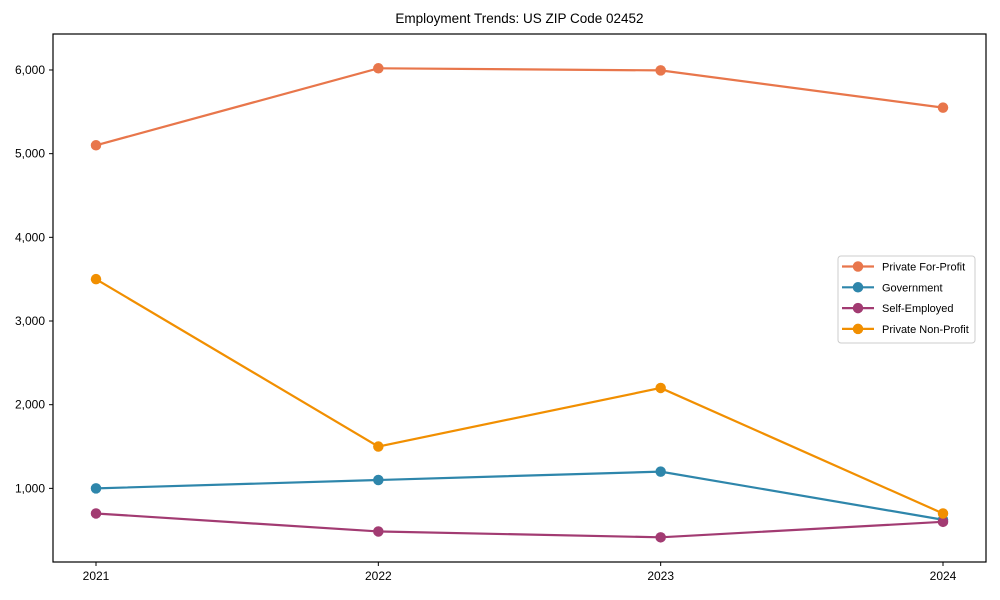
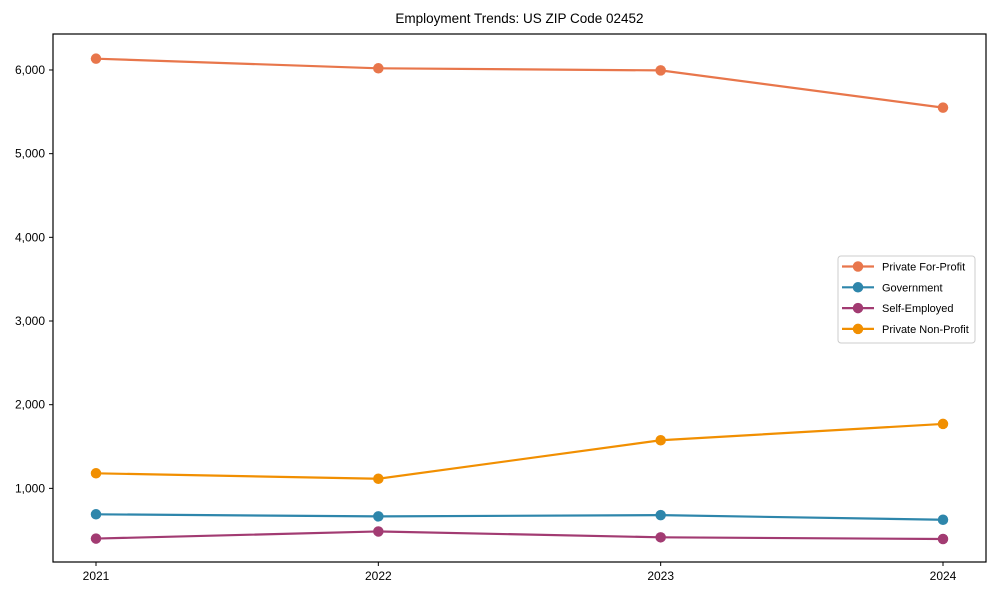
Private For-Profit/2021: 5100 -> 6100
Government/2021: 1000 -> 700
Self-Employed/2021: 700 -> 400
Private Non-Profit/2021: 3500 -> 1200
Government/2022: 1100 -> 700
Private Non-Profit/2022: 1500 -> 1100
Government/2023: 1200 -> 700
Private Non-Profit/2023: 2200 -> 1600
Self-Employed/2024: 600 -> 400
Private Non-Profit/2024: 700 -> 1800
